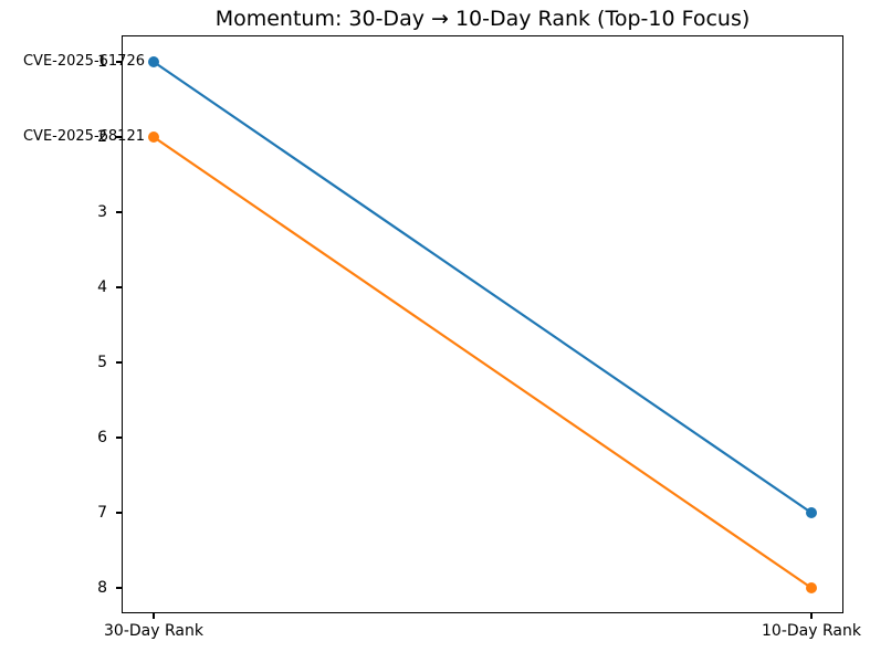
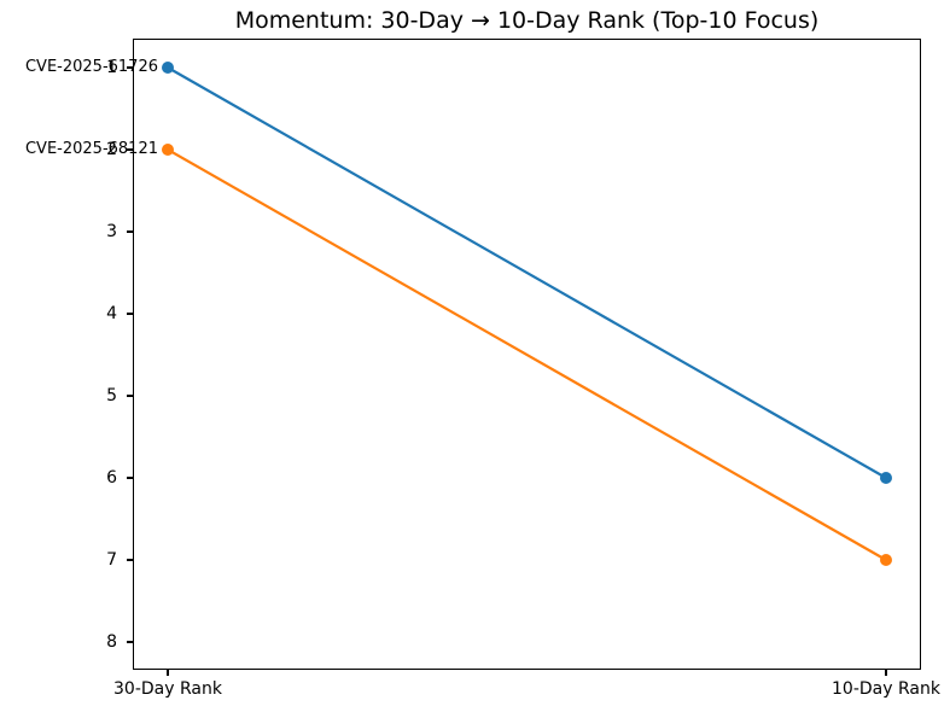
CVE-2025-61726/10-Day Rank: 7 -> 6
CVE-2025-68121/10-Day Rank: 8 -> 7
